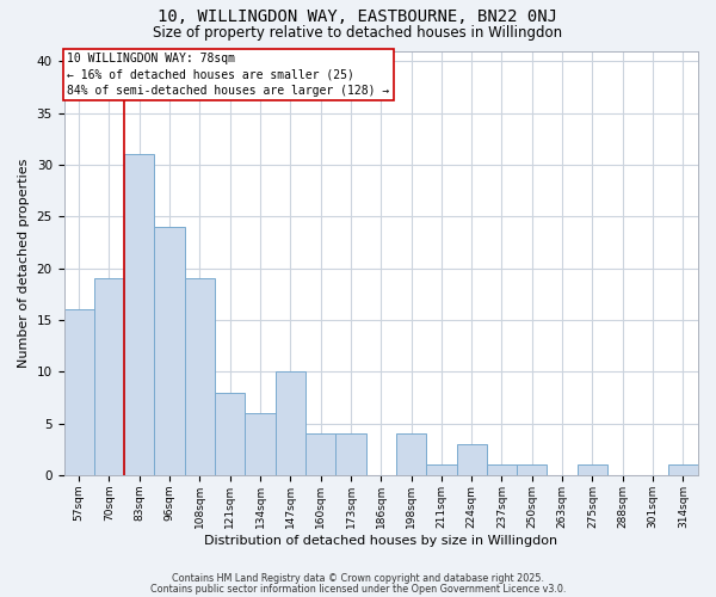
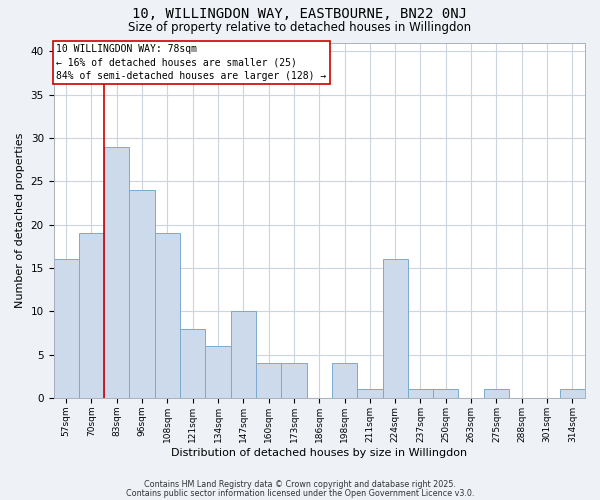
83sqm: 31 -> 29
224sqm: 3 -> 16
